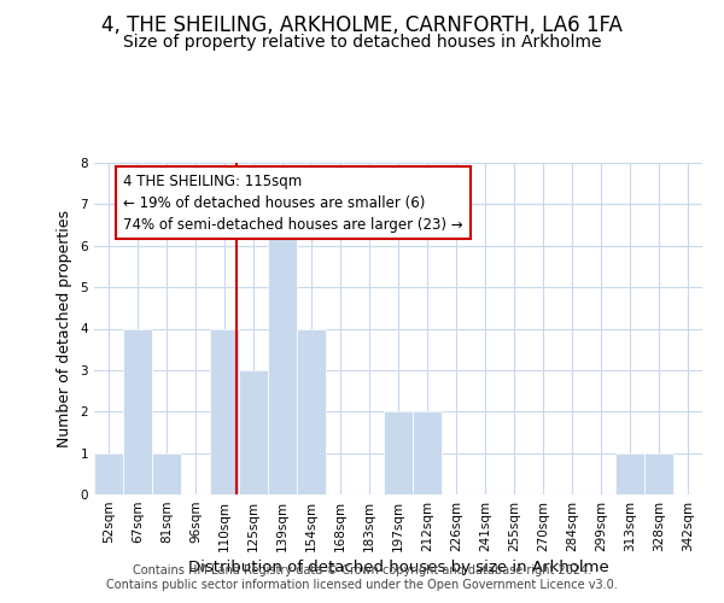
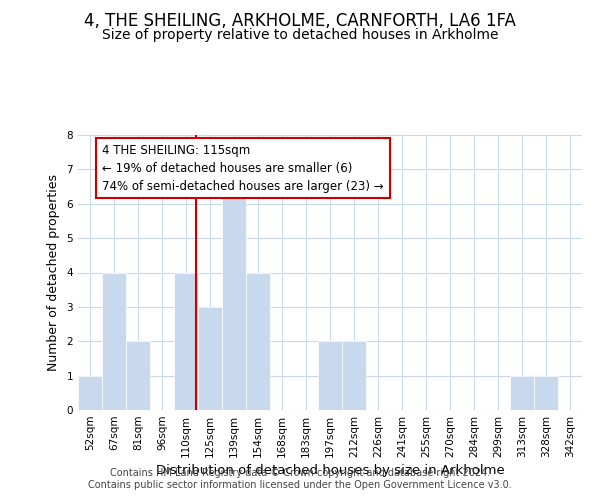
81sqm: 1 -> 2
